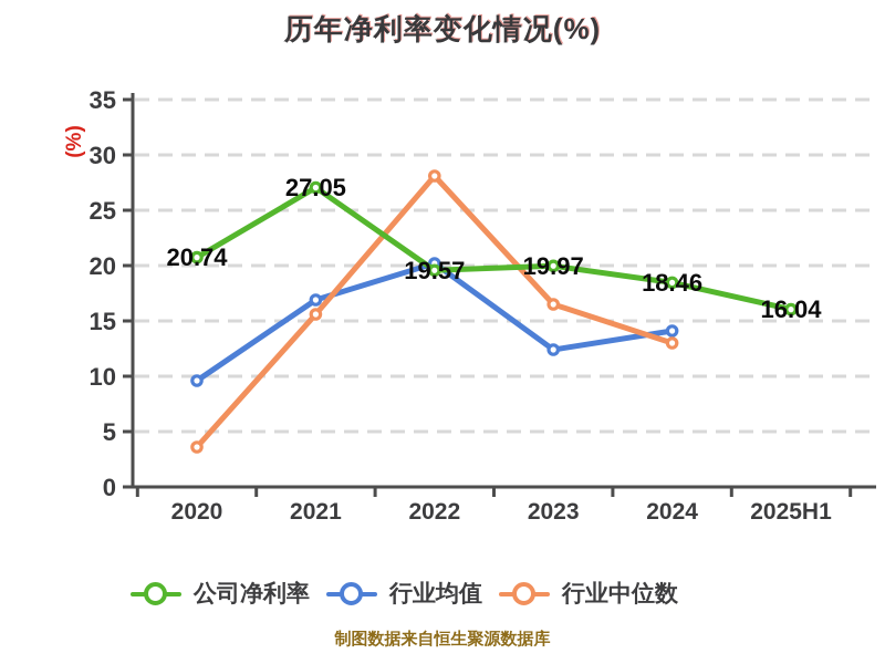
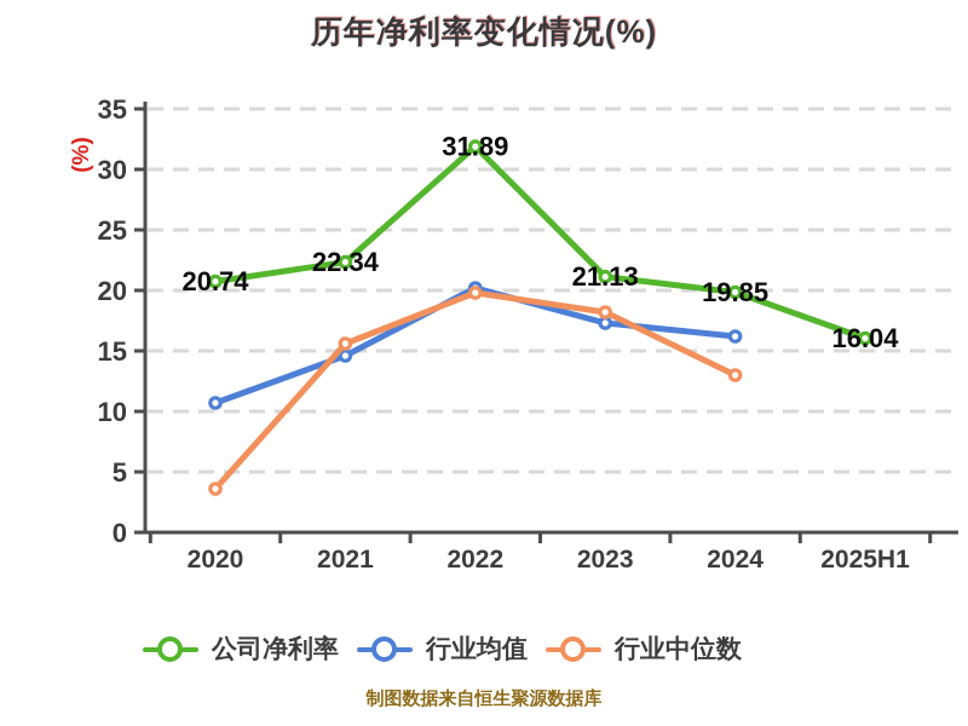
行业均值/2020: 9.6 -> 10.7
公司净利率/2021: 27.05 -> 22.34
行业均值/2021: 16.9 -> 14.6
公司净利率/2022: 19.57 -> 31.89
行业中位数/2022: 28.1 -> 19.8
公司净利率/2023: 19.97 -> 21.13
行业均值/2023: 12.4 -> 17.3
行业中位数/2023: 16.5 -> 18.2
公司净利率/2024: 18.46 -> 19.85
行业均值/2024: 14.1 -> 16.2
